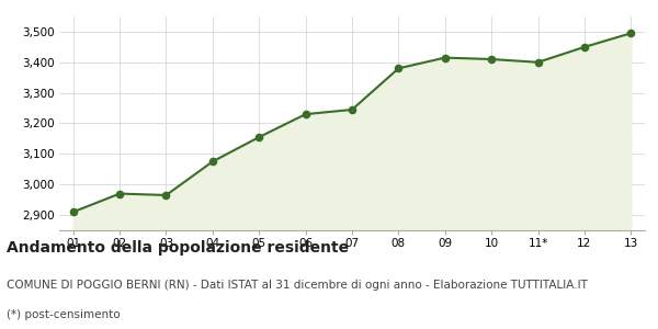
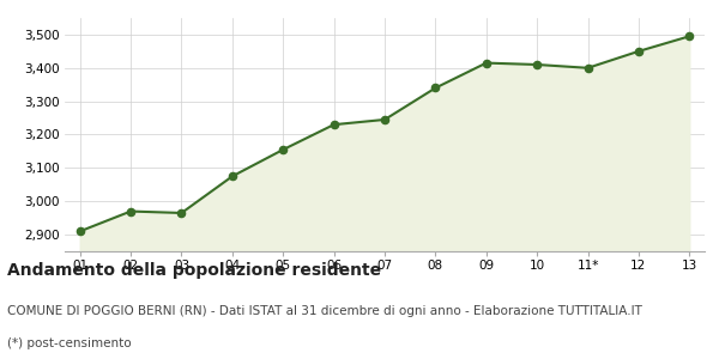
08: 3,380 -> 3,340
